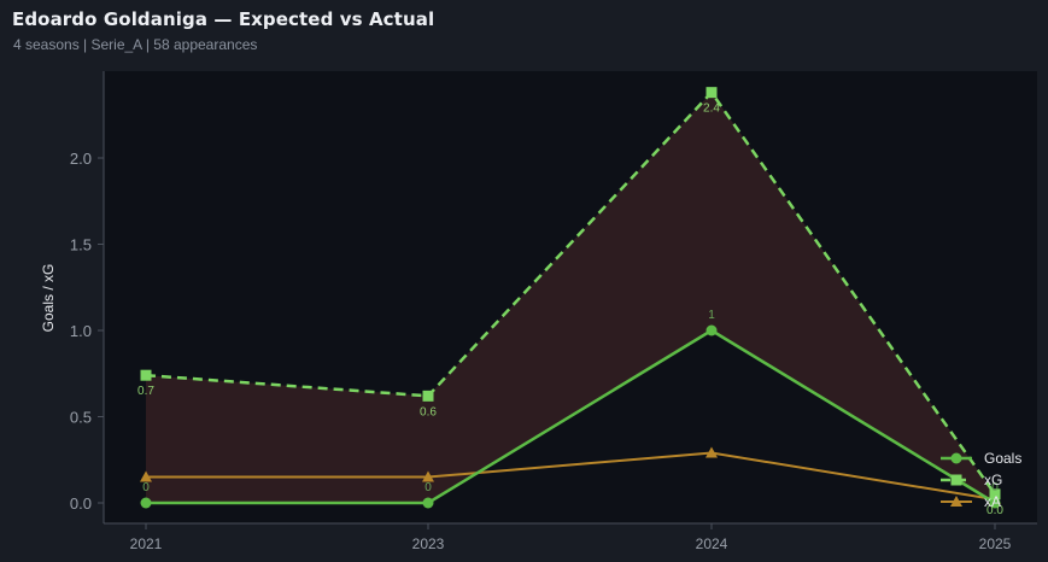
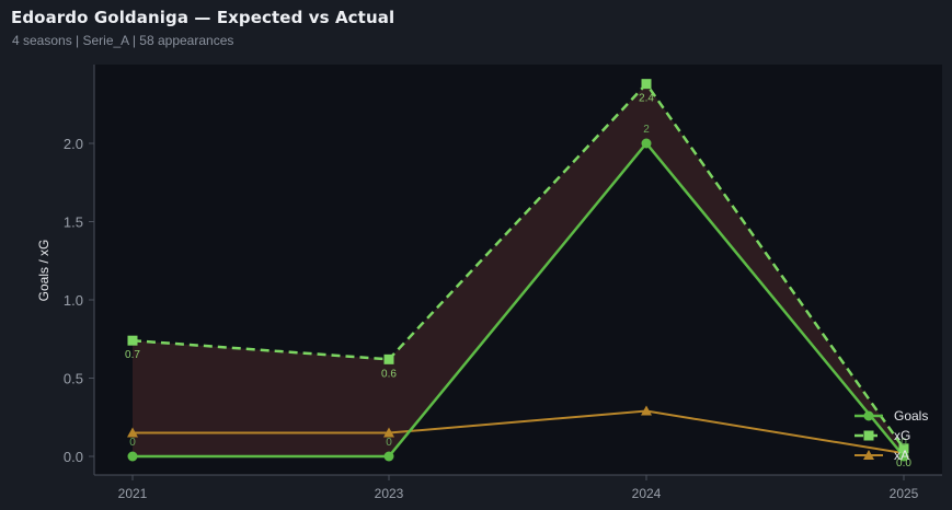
Goals/2024: 1 -> 2
